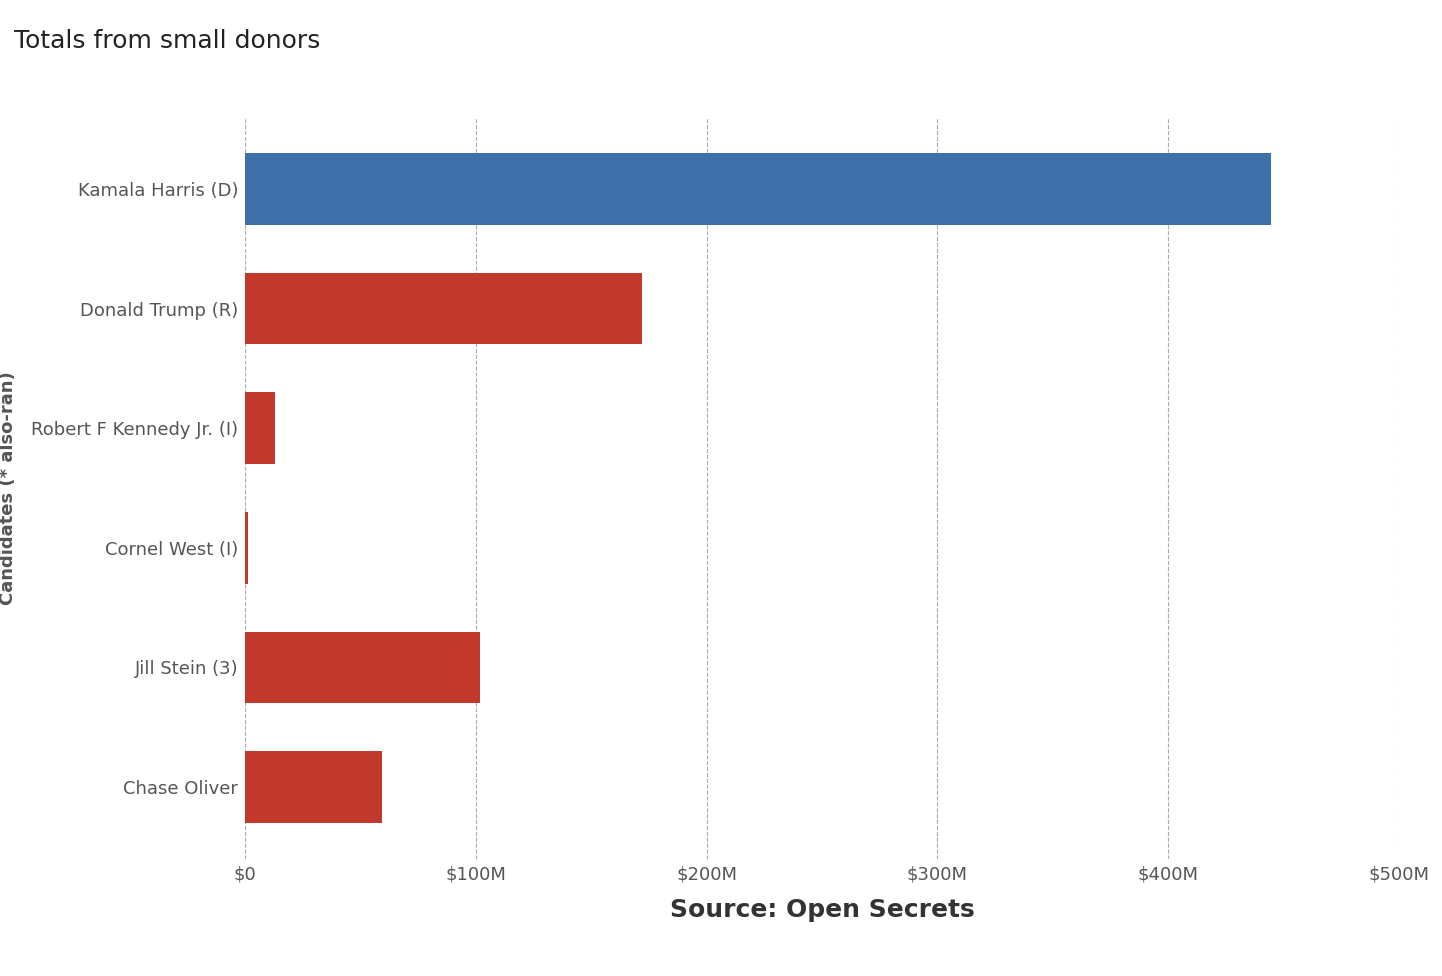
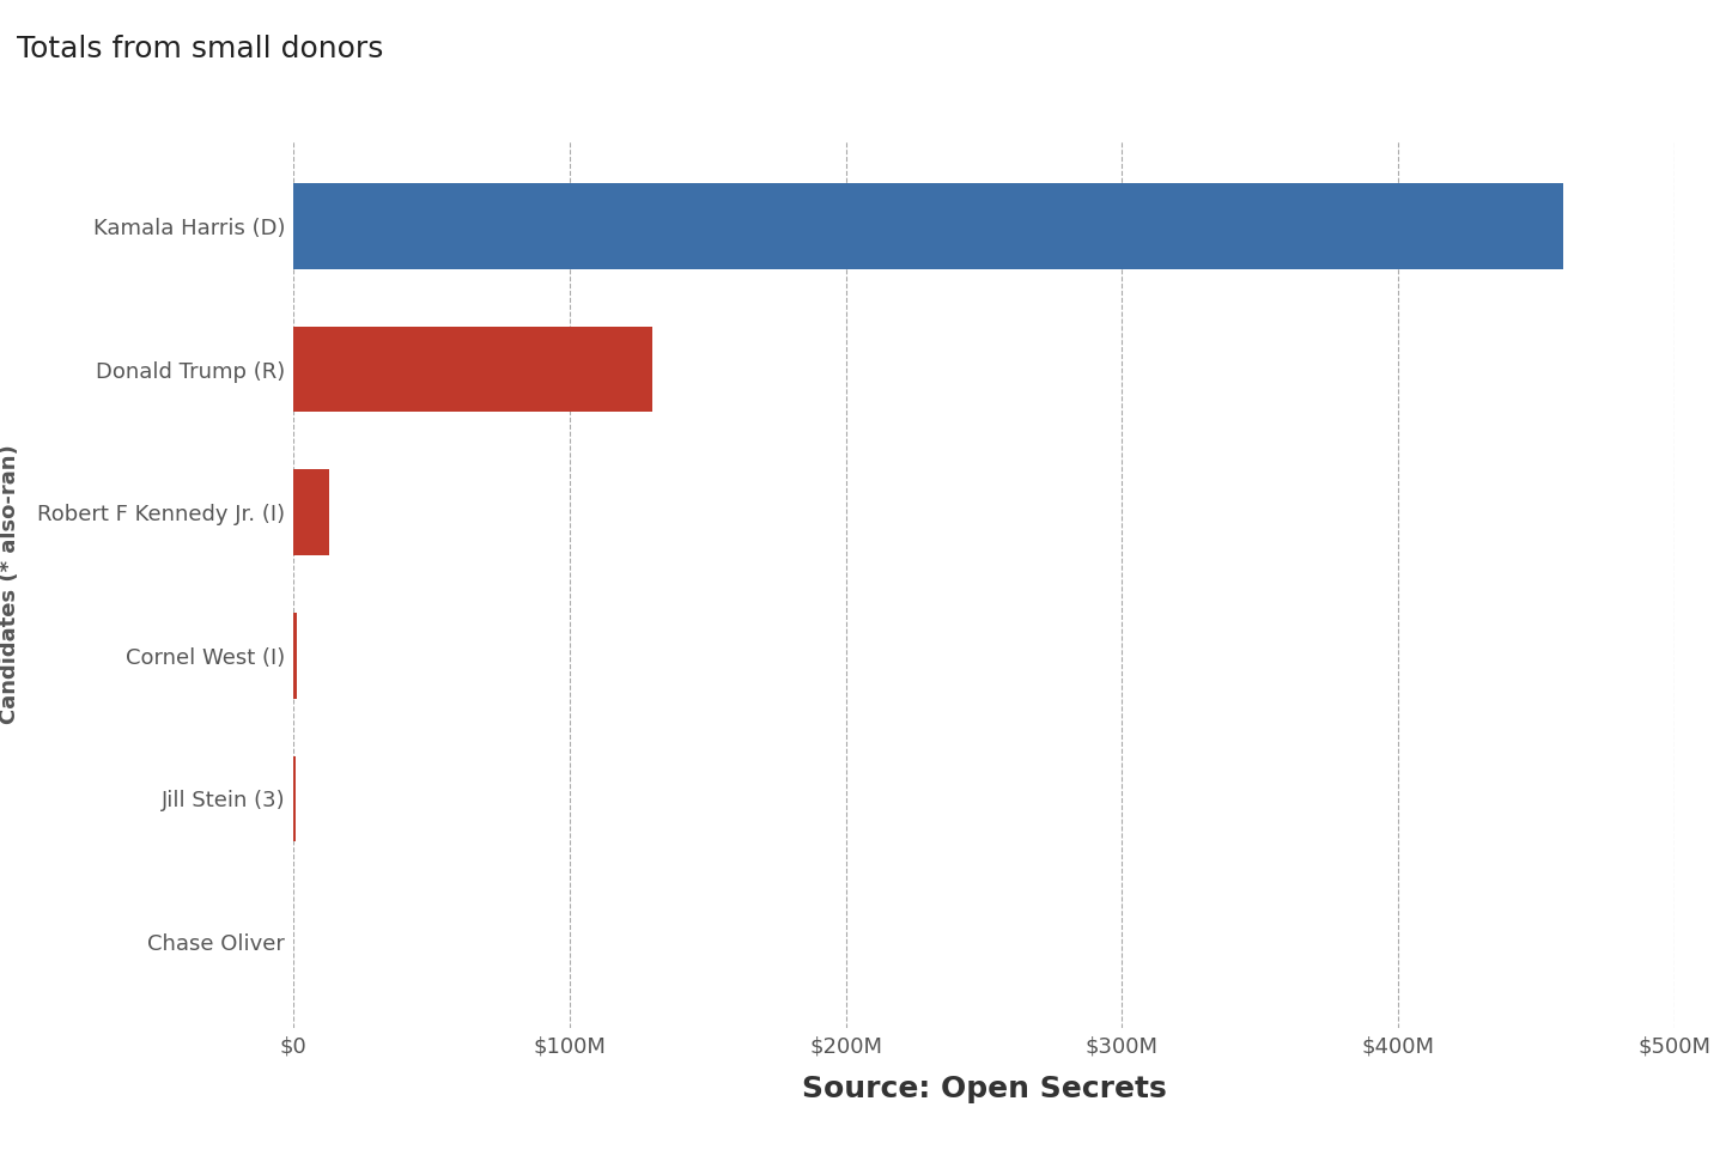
Kamala Harris (D): $444.5M -> $460.0M
Donald Trump (R): $172.0M -> $130.0M
Jill Stein (3): $102.0M -> $0.8M
Chase Oliver: $59.5M -> $0.1M
